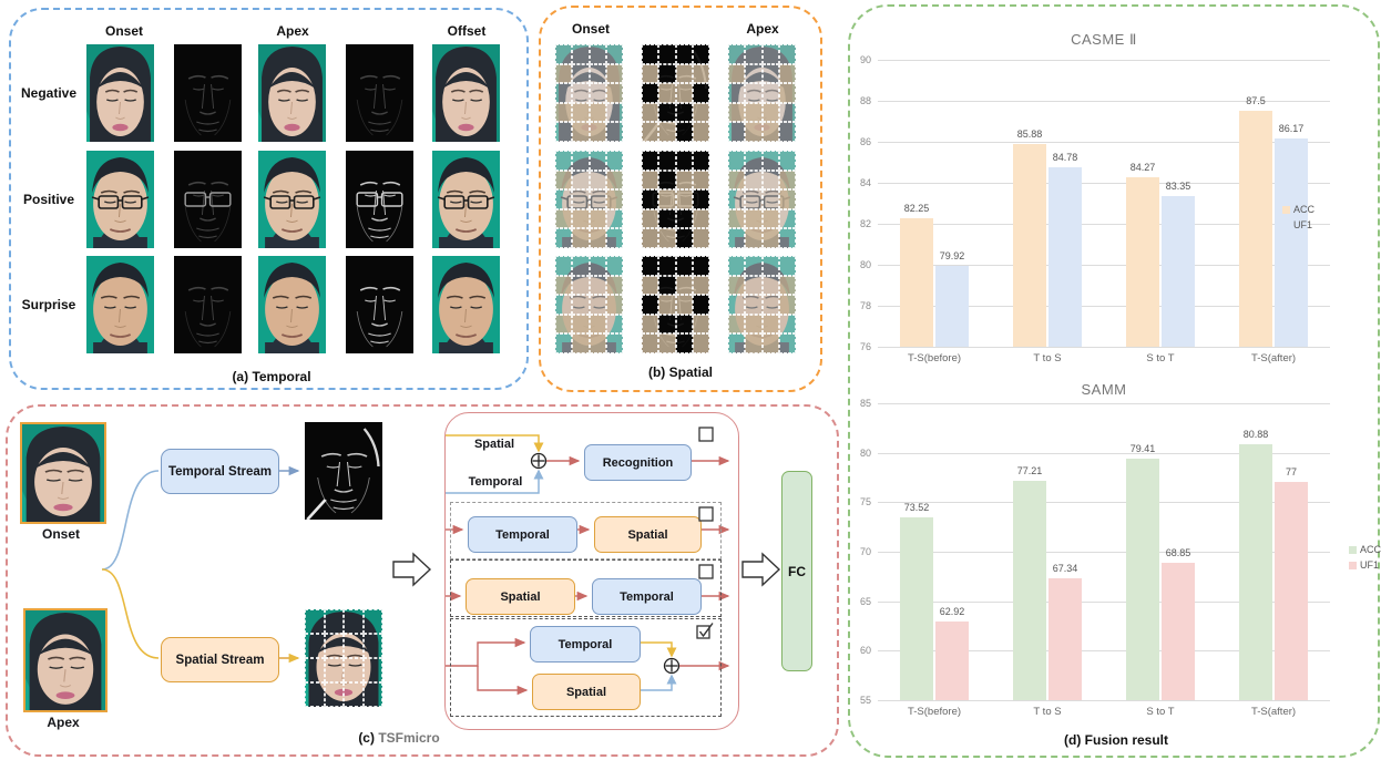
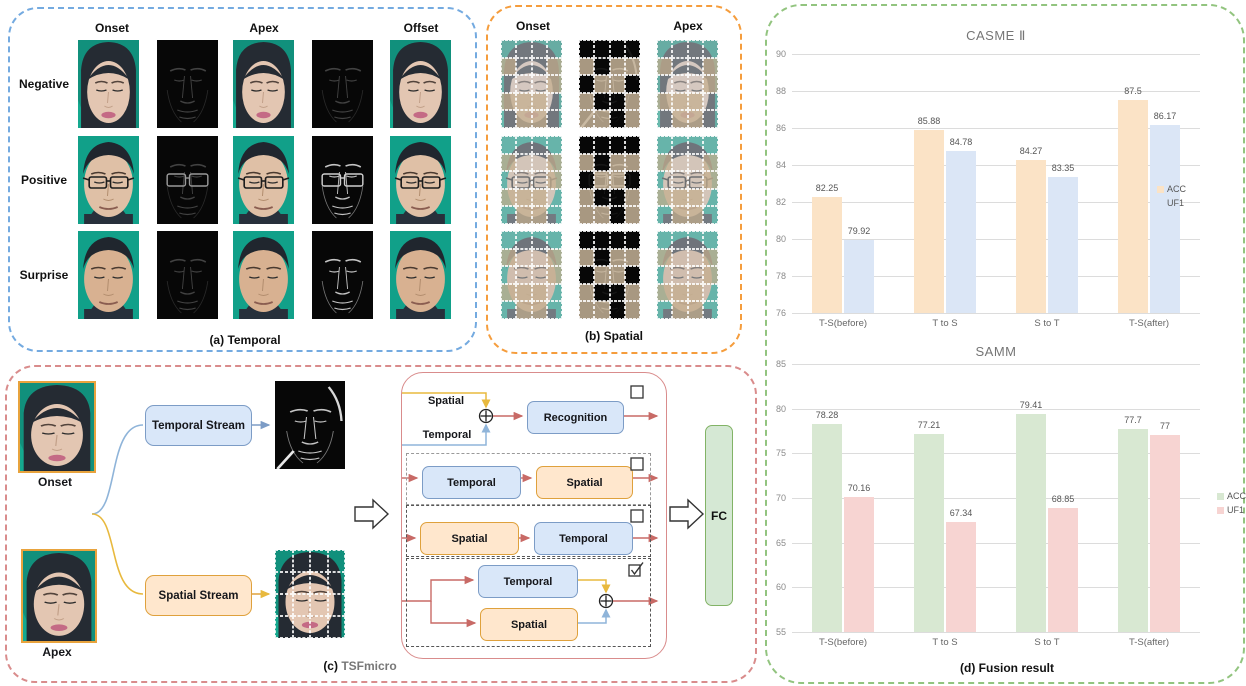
SAMM/ACC/T-S(before): 73.52 -> 78.28
SAMM/UF1/T-S(before): 62.92 -> 70.16
SAMM/ACC/T-S(after): 80.88 -> 77.7
